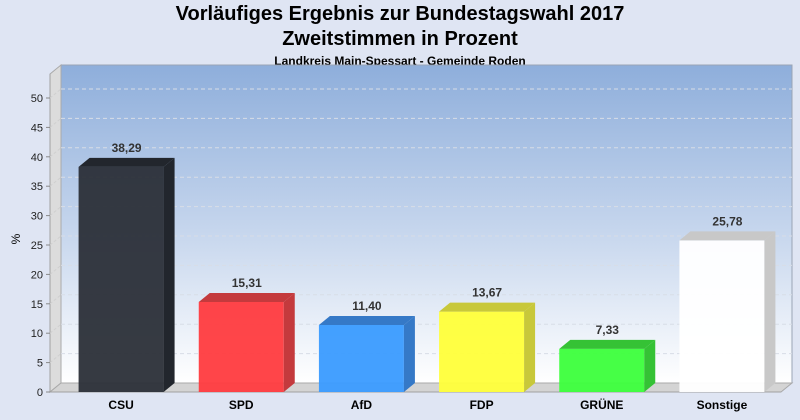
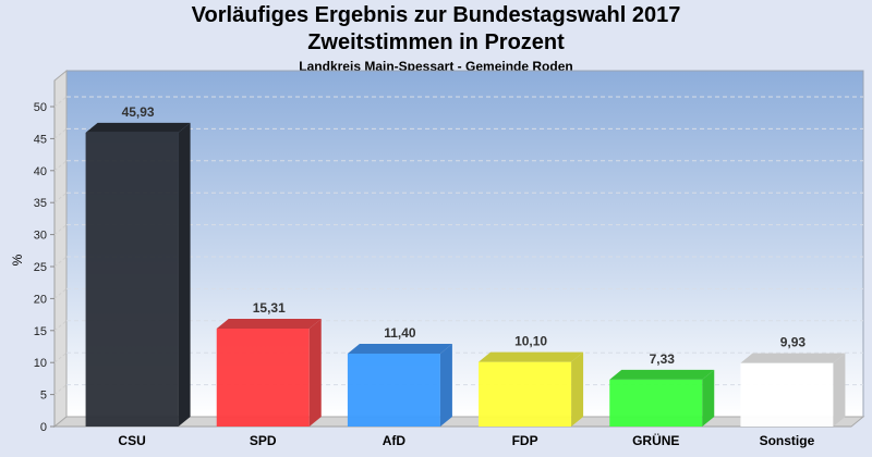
CSU: 38,29 -> 45,93
FDP: 13,67 -> 10,10
Sonstige: 25,78 -> 9,93
